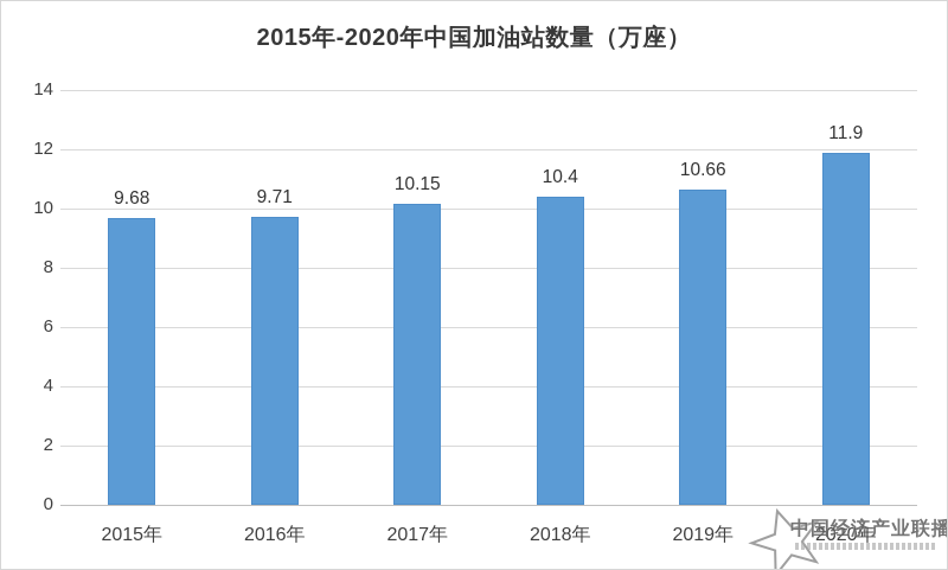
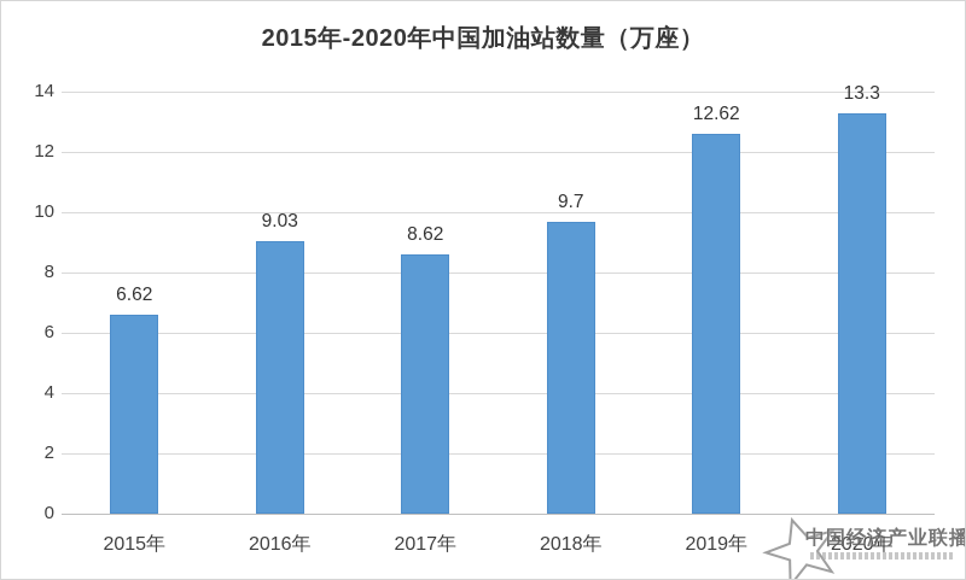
2015年: 9.68 -> 6.62
2016年: 9.71 -> 9.03
2017年: 10.15 -> 8.62
2018年: 10.4 -> 9.7
2019年: 10.66 -> 12.62
2020年: 11.9 -> 13.3
